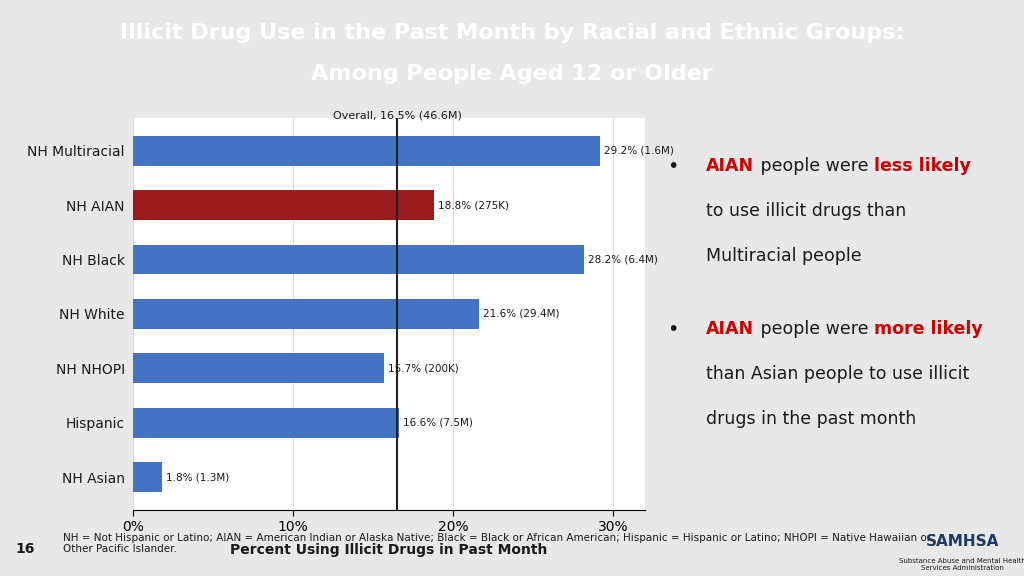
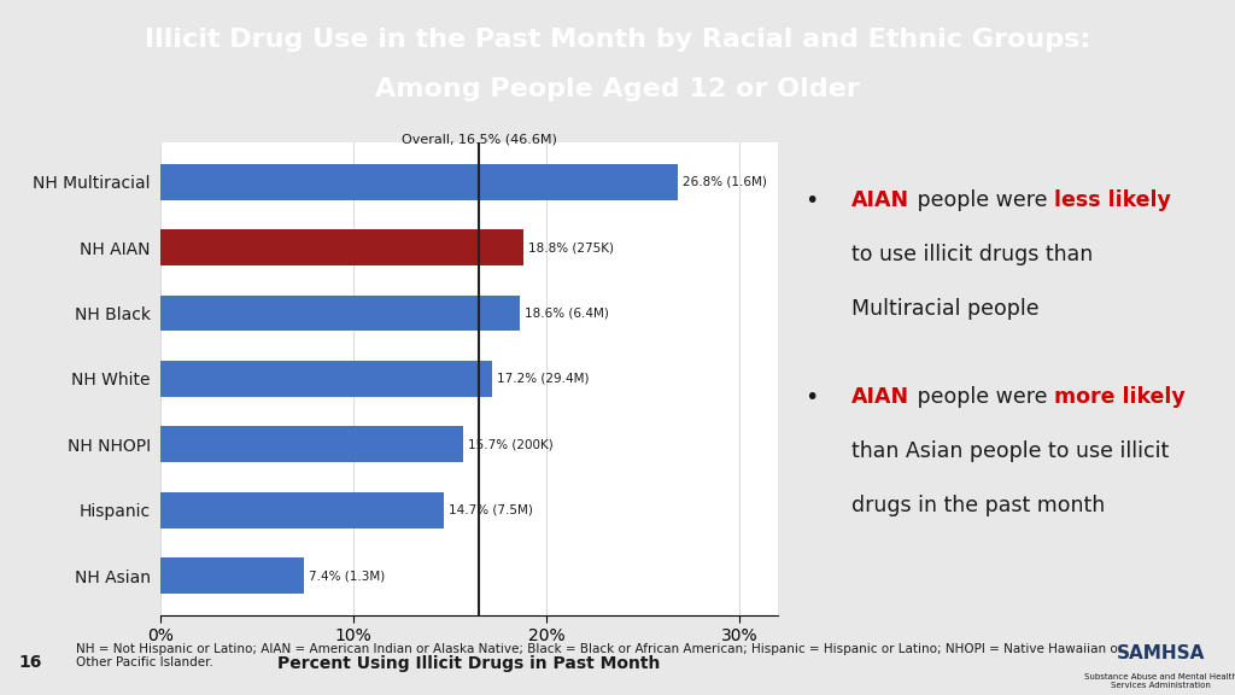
NH Multiracial: 29.2% -> 26.8%
NH Black: 28.2% -> 18.6%
NH White: 21.6% -> 17.2%
Hispanic: 16.6% -> 14.7%
NH Asian: 1.8% -> 7.4%
